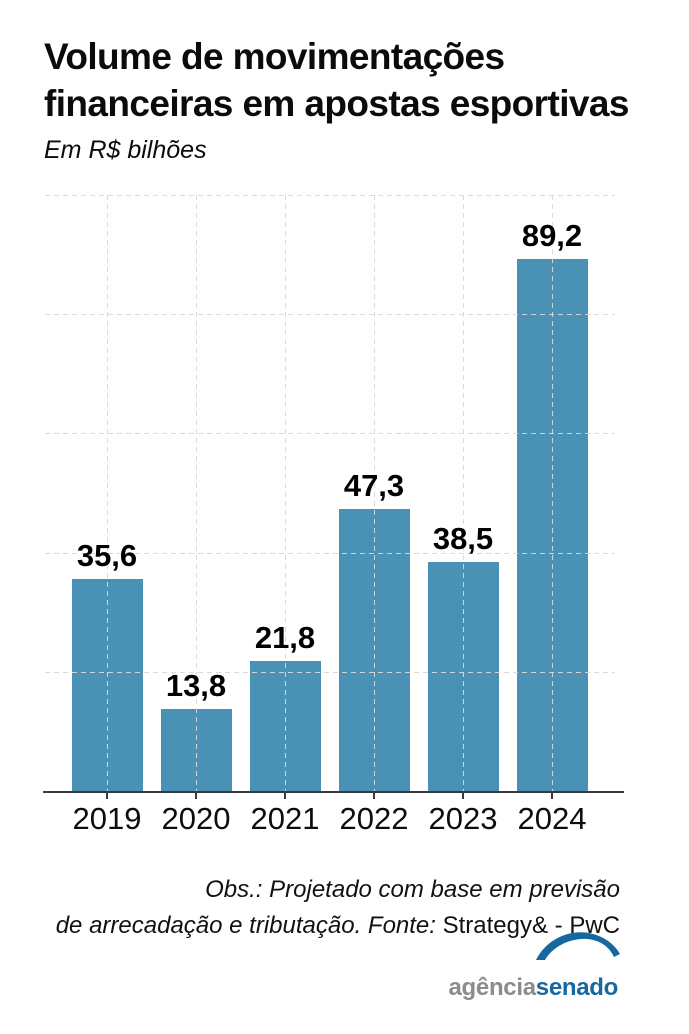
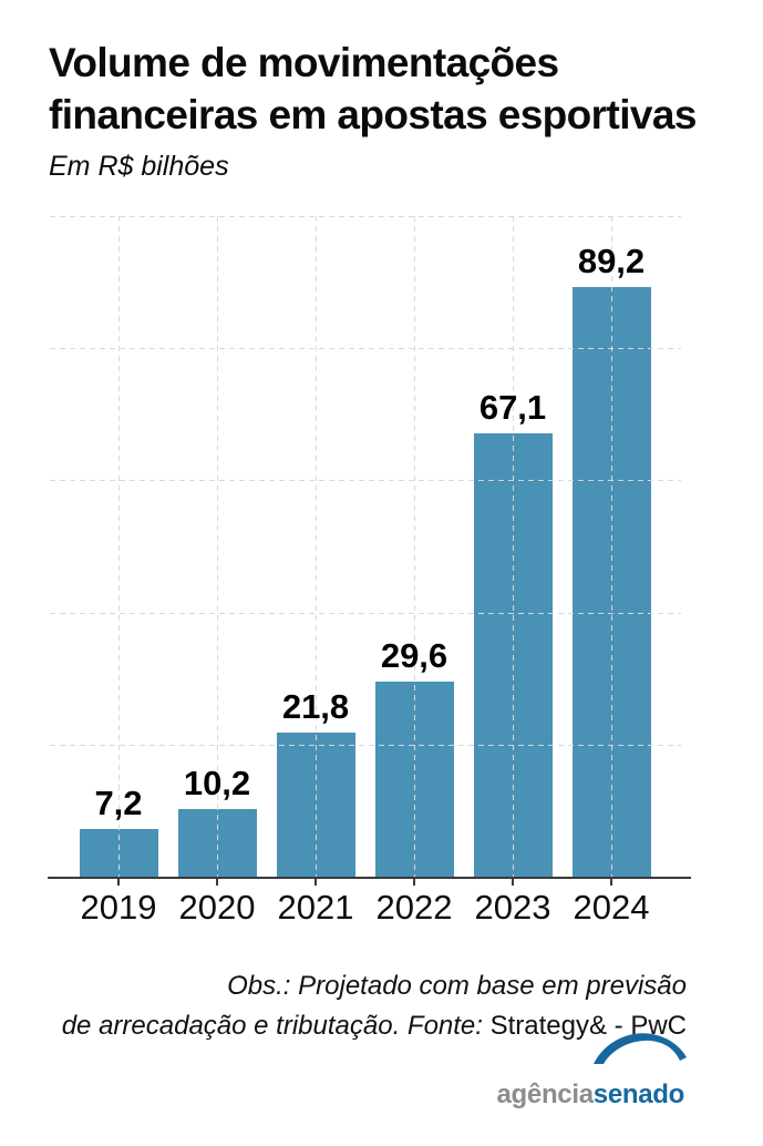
2019: 35,6 -> 7,2
2020: 13,8 -> 10,2
2022: 47,3 -> 29,6
2023: 38,5 -> 67,1
